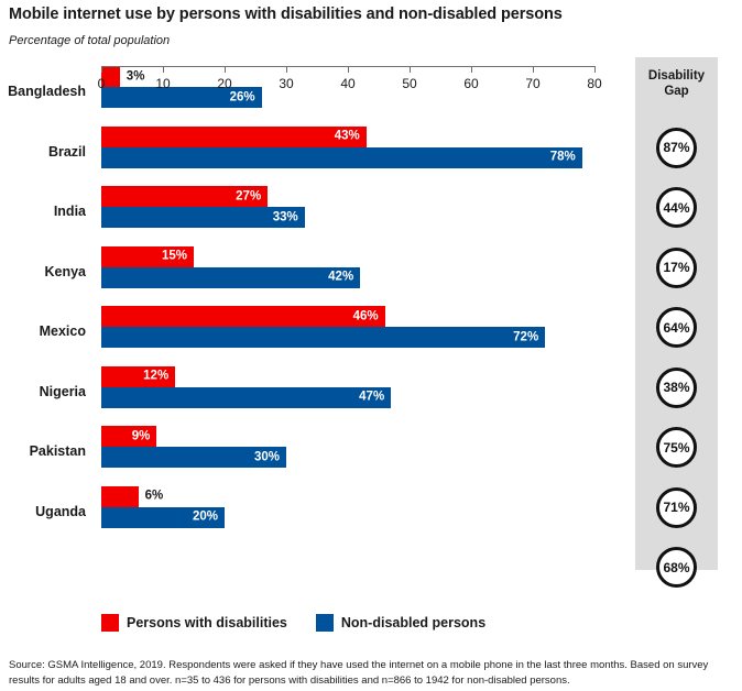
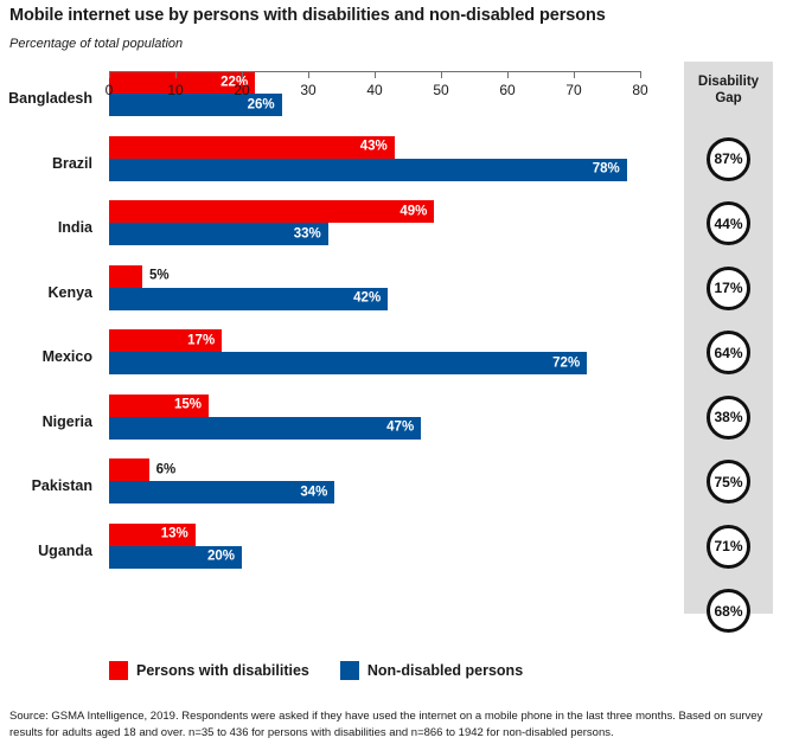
Persons with disabilities/Bangladesh: 3% -> 22%
Persons with disabilities/India: 27% -> 49%
Persons with disabilities/Kenya: 15% -> 5%
Persons with disabilities/Mexico: 46% -> 17%
Persons with disabilities/Nigeria: 12% -> 15%
Persons with disabilities/Pakistan: 9% -> 6%
Non-disabled persons/Pakistan: 30% -> 34%
Persons with disabilities/Uganda: 6% -> 13%
